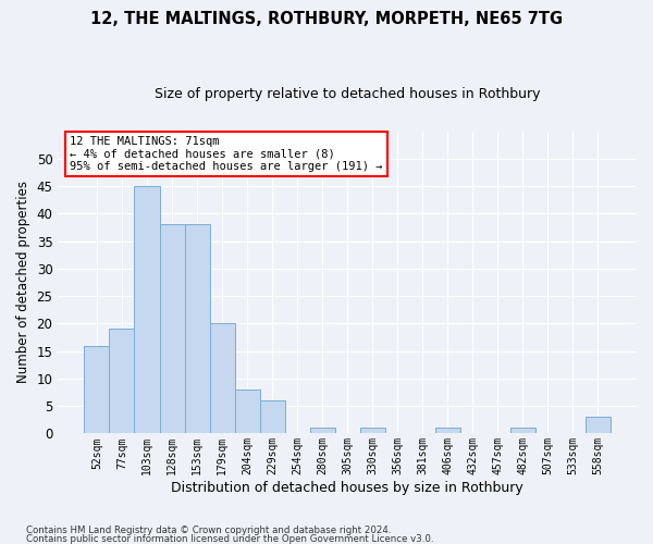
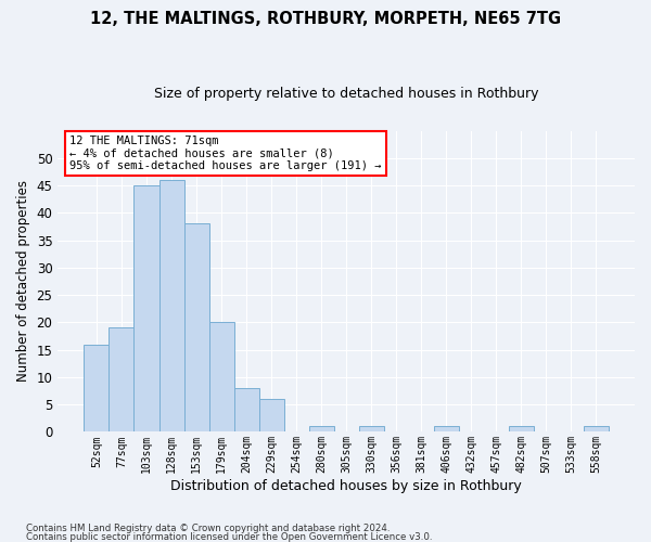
128sqm: 38 -> 46
558sqm: 3 -> 1
